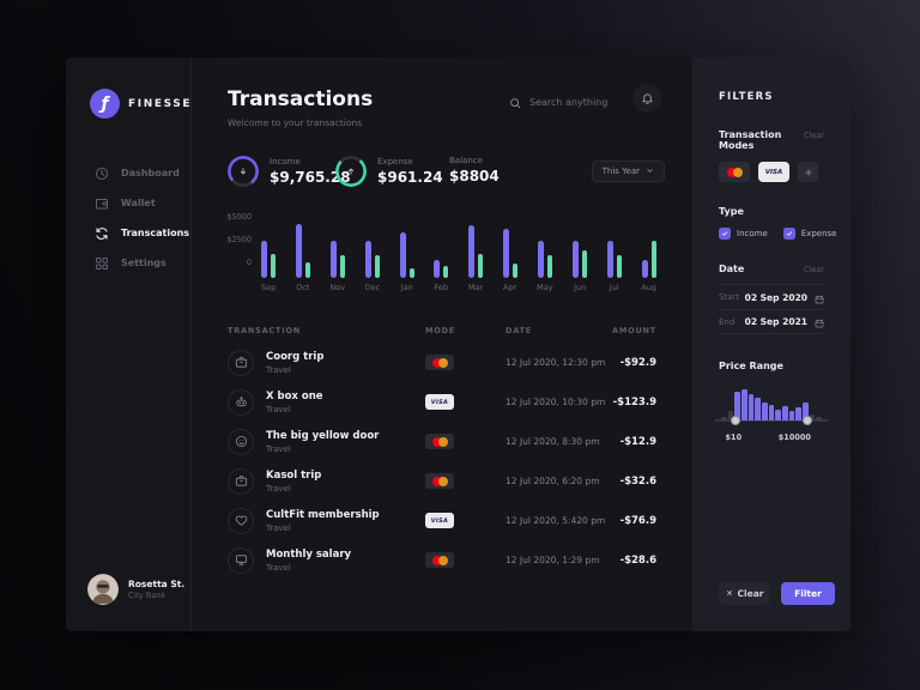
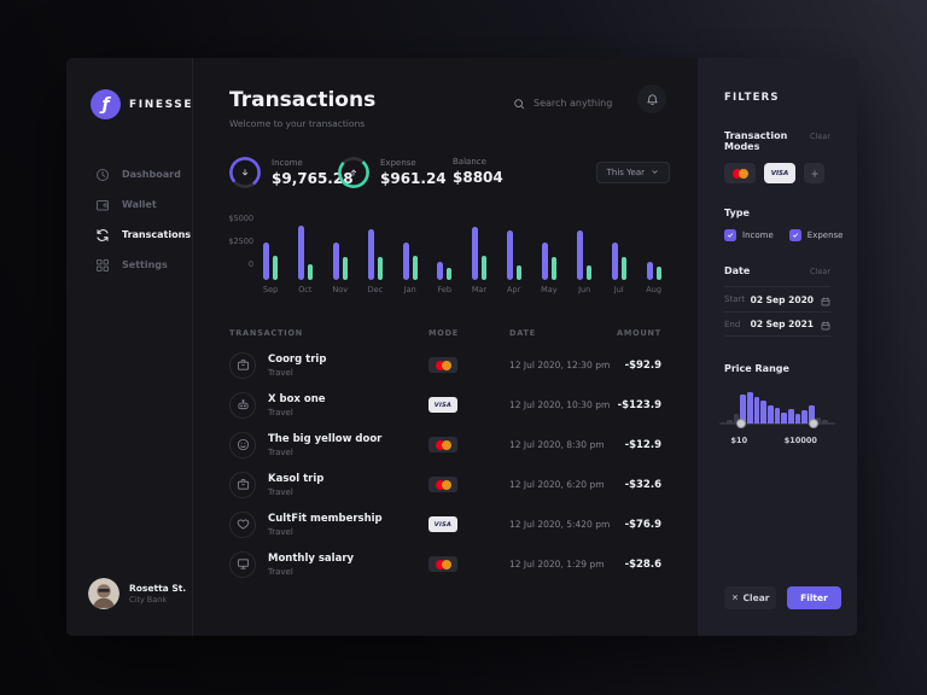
Income/Dec: $4000 -> $6000
Income/Jan: $5000 -> $4000
Expense/Jan: $1000 -> $3000
Income/Jun: $4000 -> $5000
Expense/Jun: $3000 -> $2000
Expense/Aug: $4000 -> $1000
